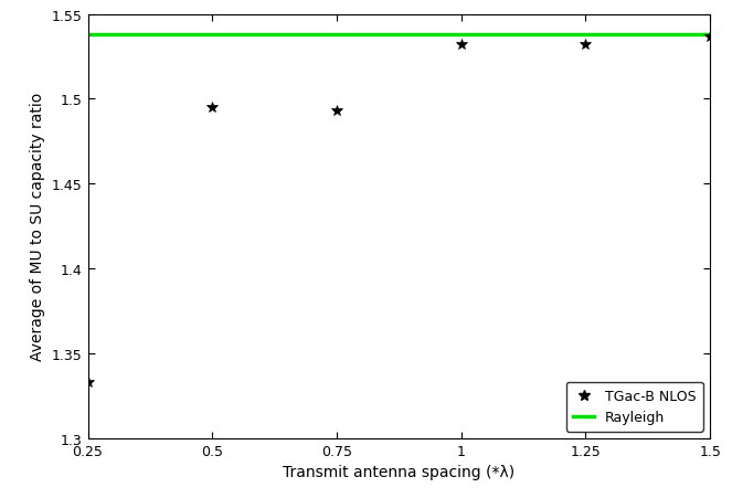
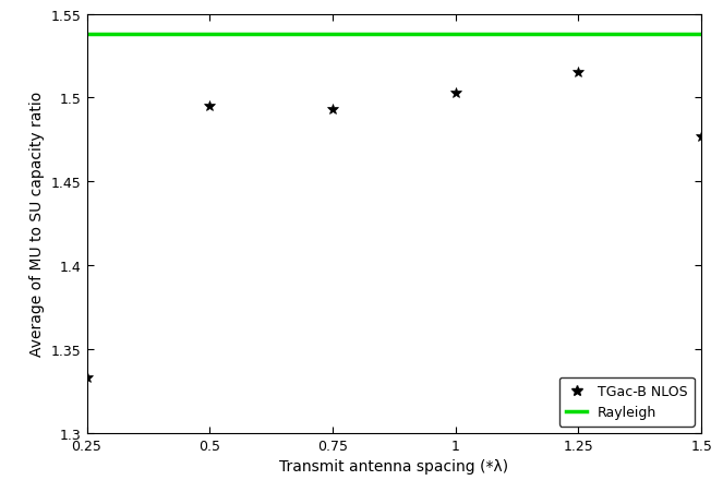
1: 1.532 -> 1.503
1.25: 1.532 -> 1.515
1.5: 1.537 -> 1.477
